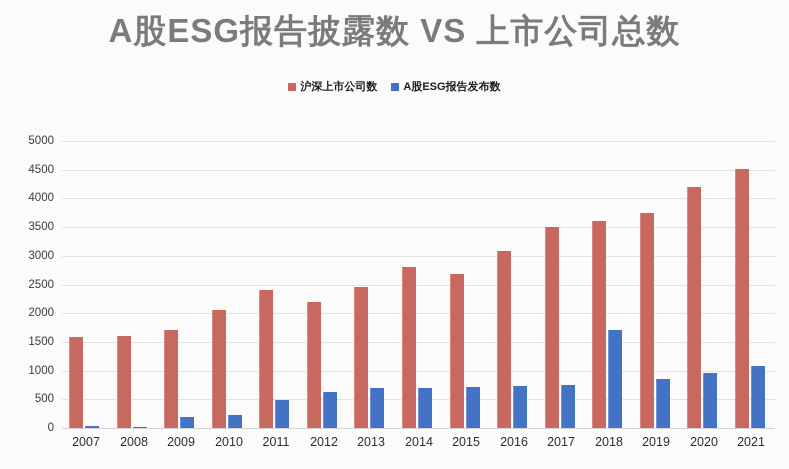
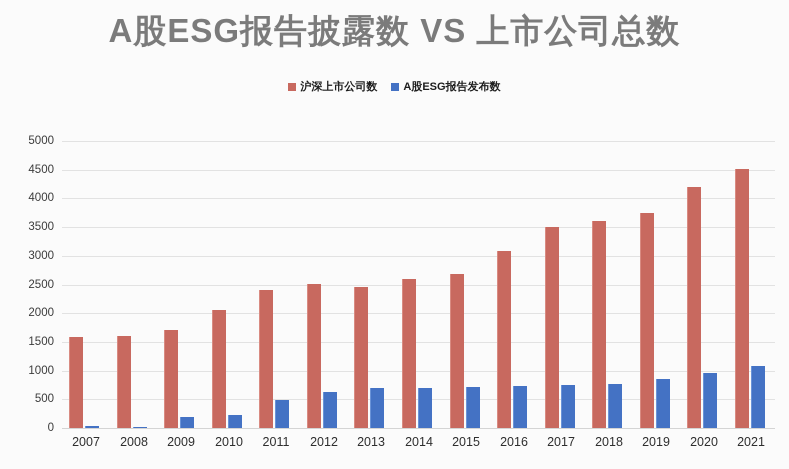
沪深上市公司数/2012: 2200 -> 2500
沪深上市公司数/2014: 2800 -> 2600
A股ESG报告发布数/2018: 1700 -> 800
